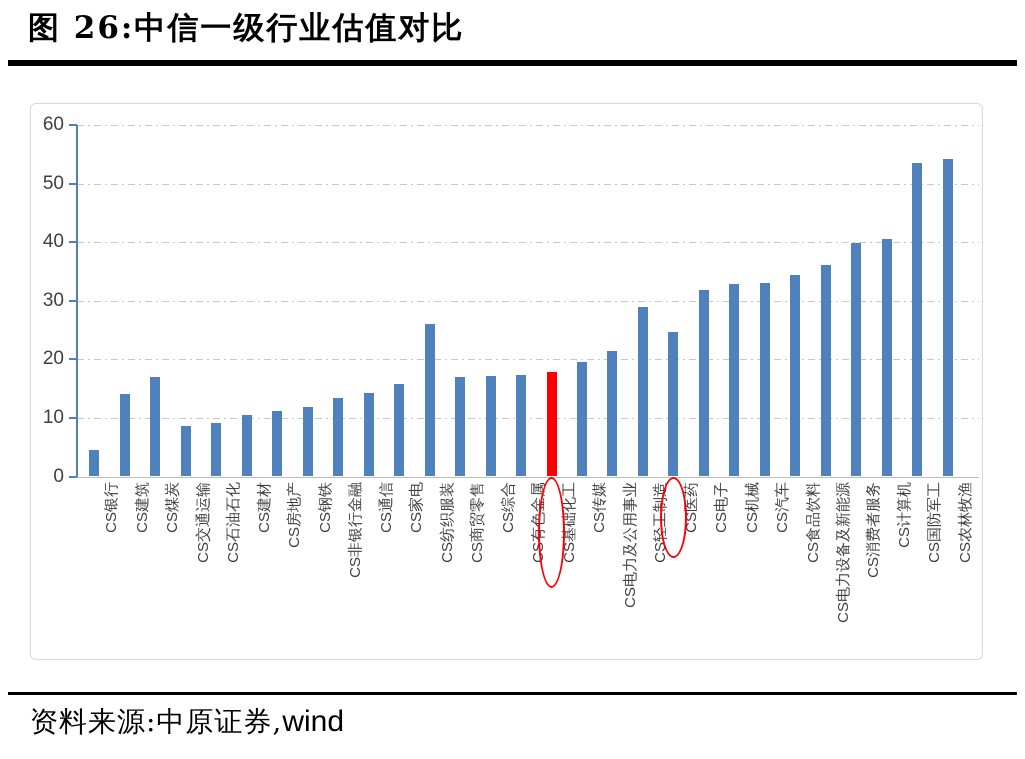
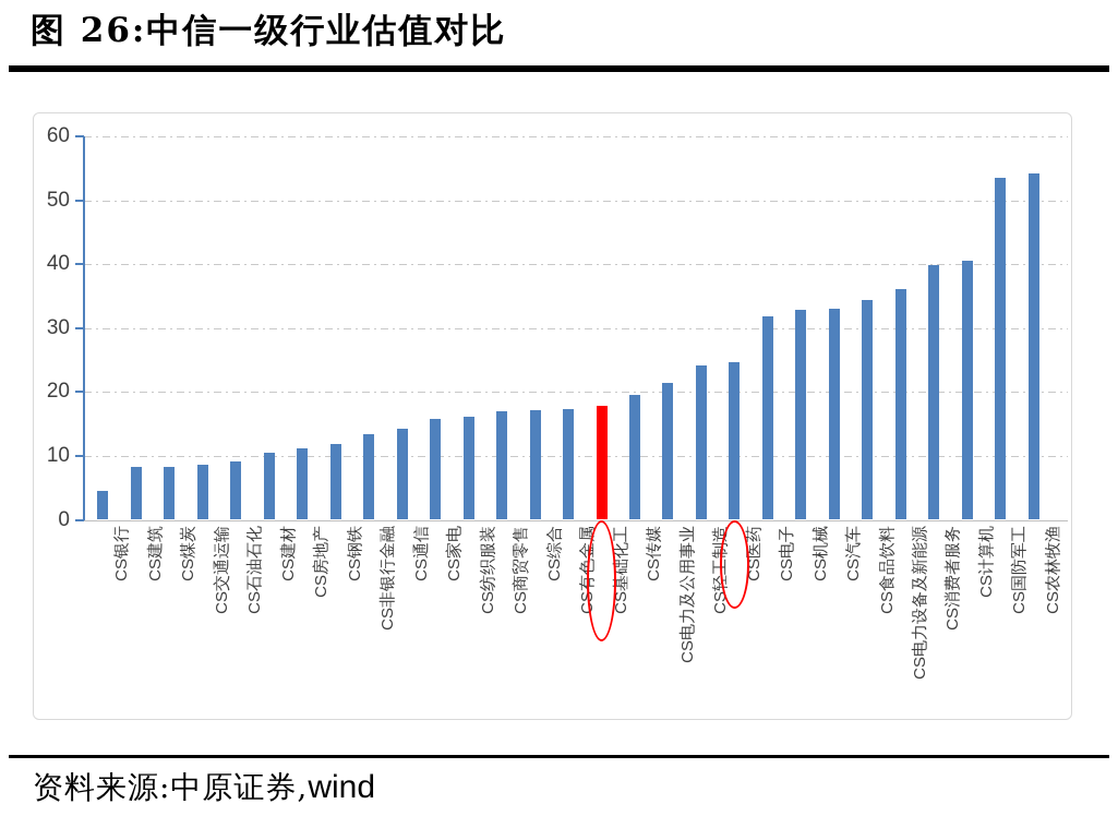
CS建筑: 14 -> 8
CS煤炭: 17 -> 8
CS纺织服装: 26 -> 16
CS轻工制造: 29 -> 24
